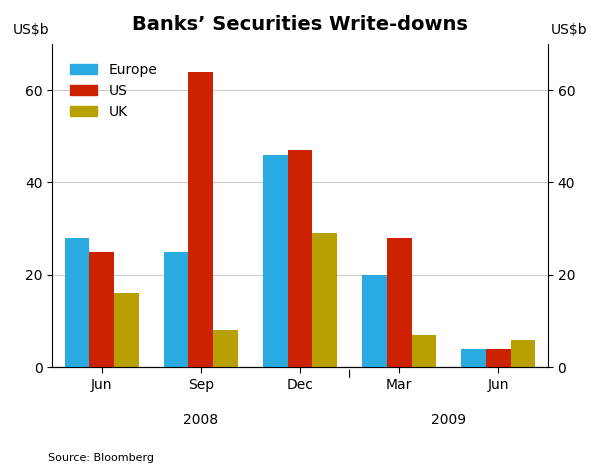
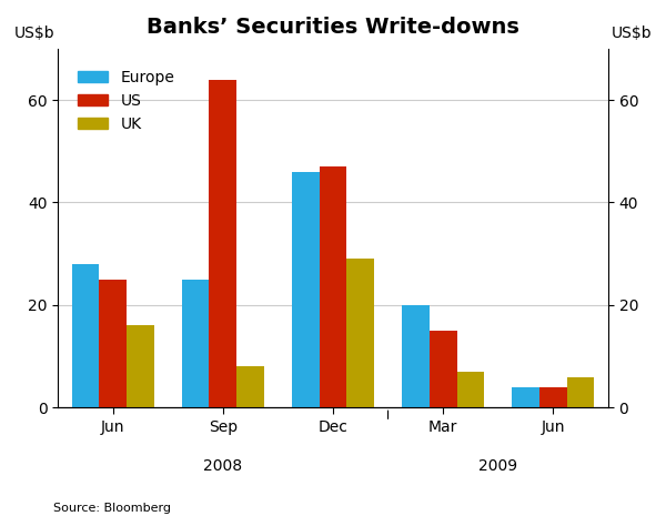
US/Mar: 28 -> 15
